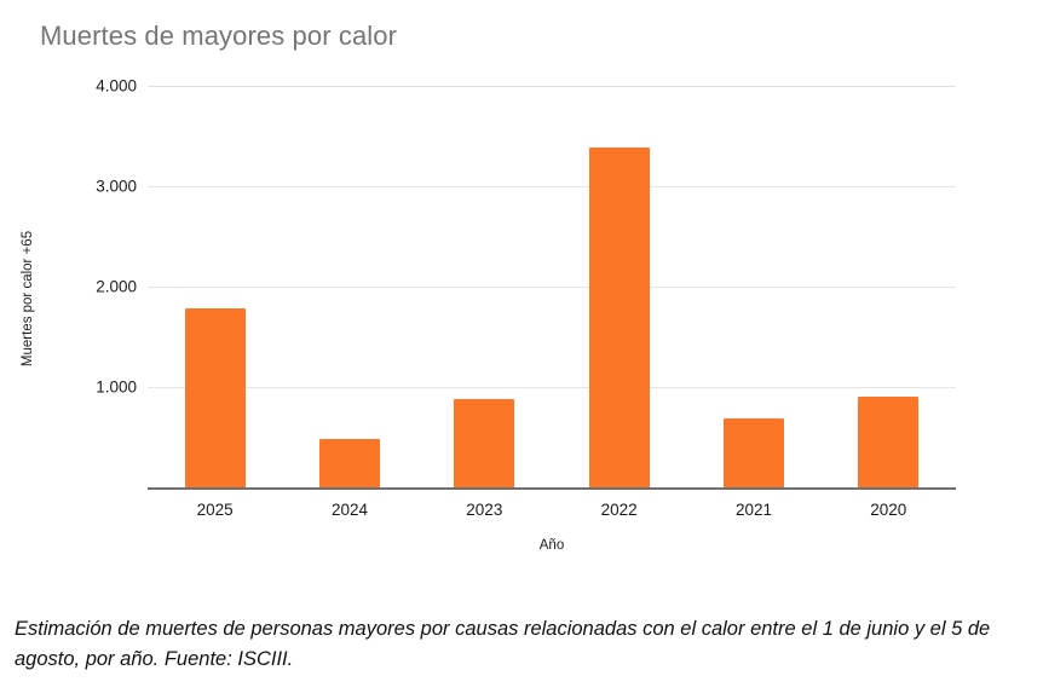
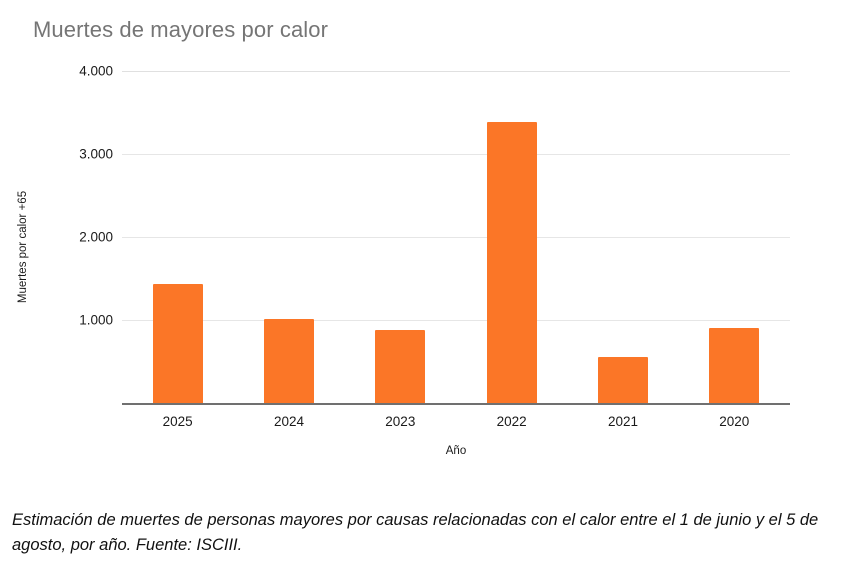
2025: 1800 -> 1400
2024: 500 -> 1000
2021: 700 -> 600
